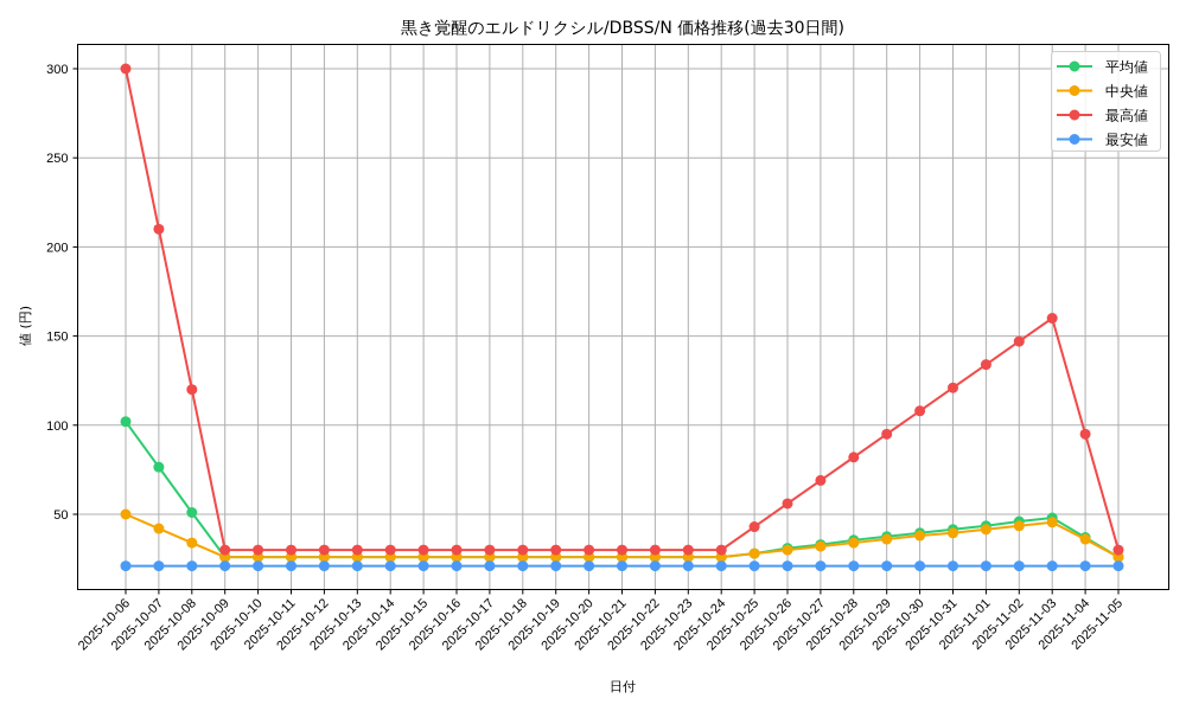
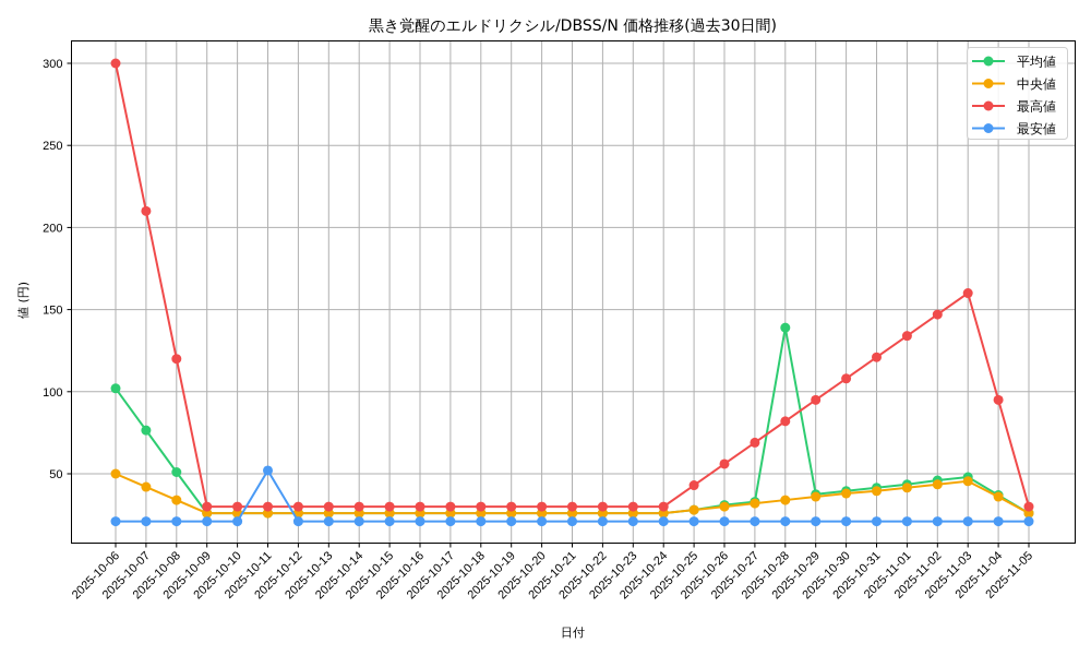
最安値/2025-10-11: 21 -> 52
平均値/2025-10-28: 36 -> 139
